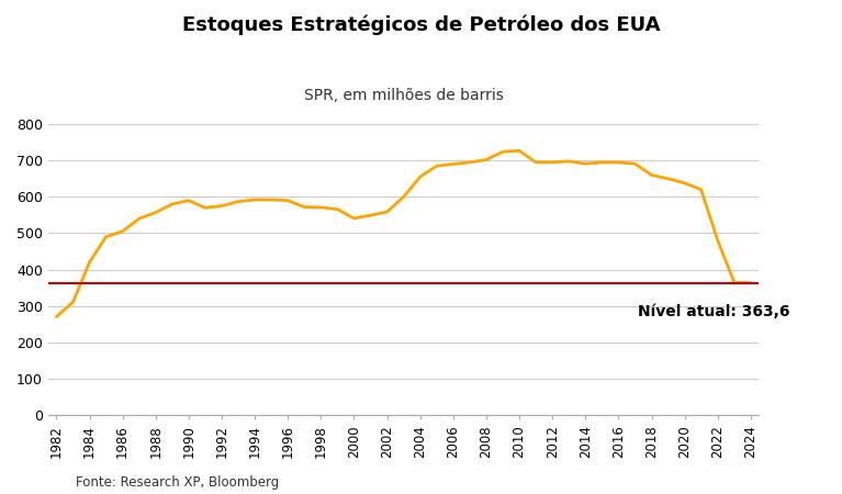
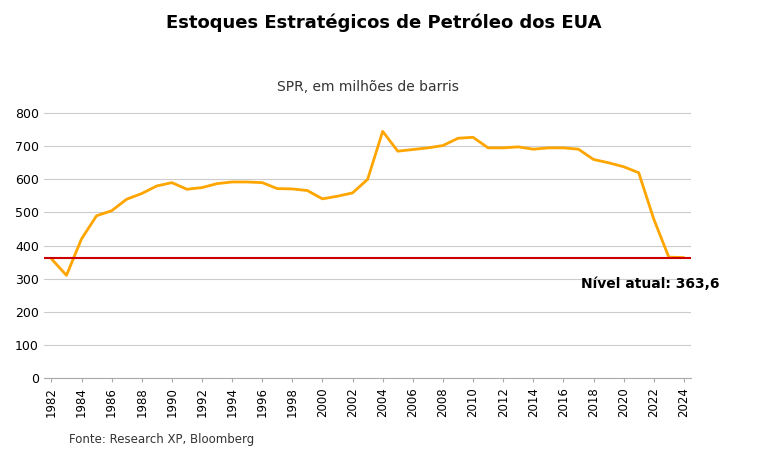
1982: 270 -> 360
2004: 655 -> 745
